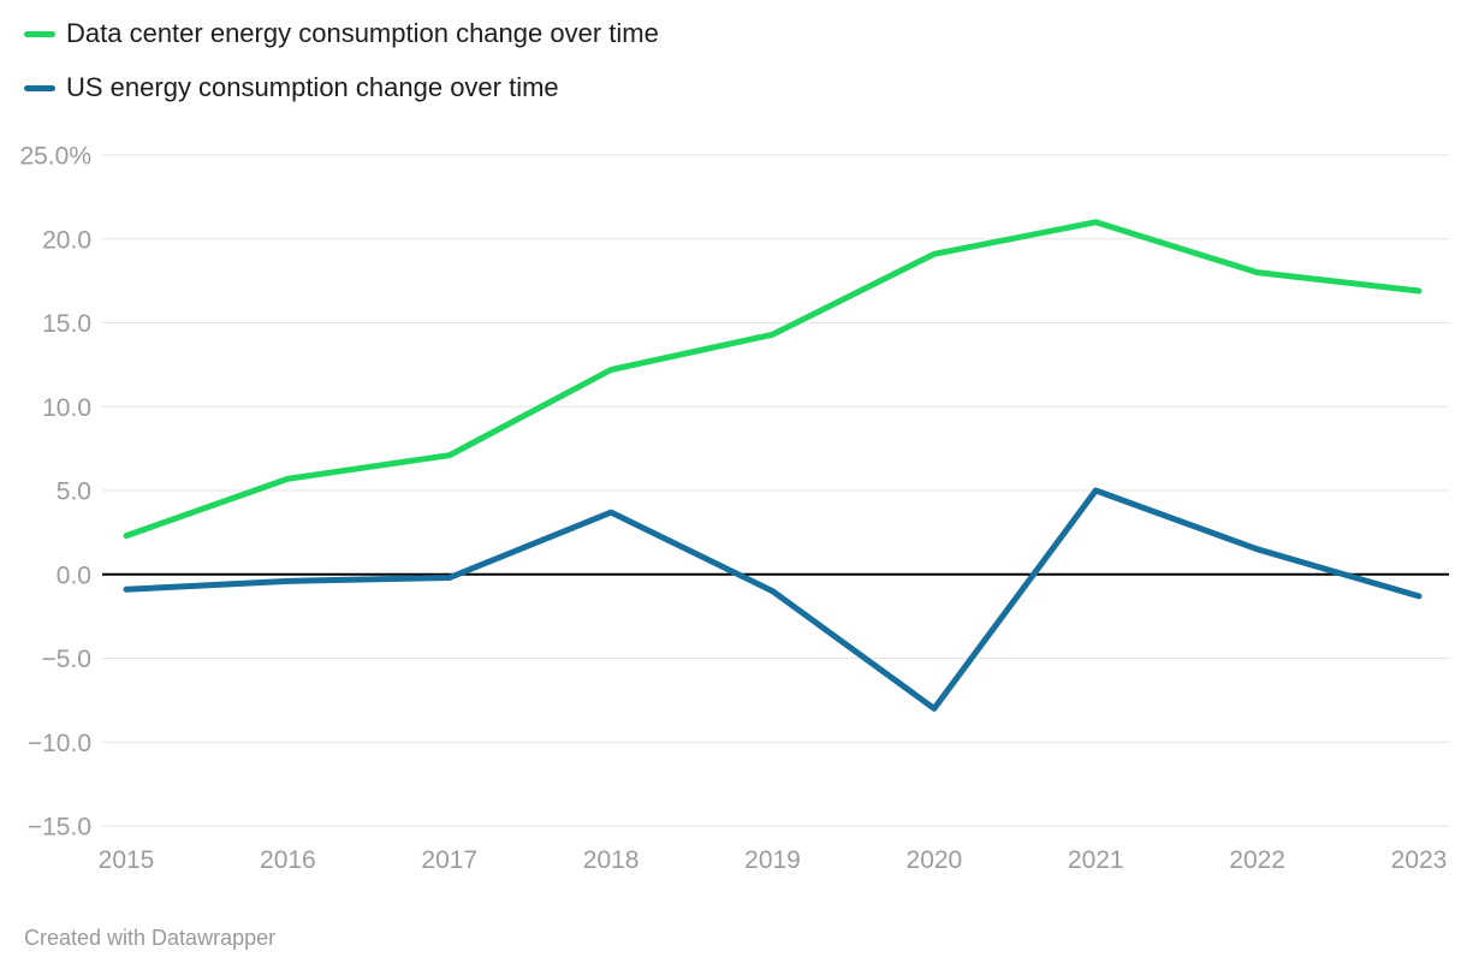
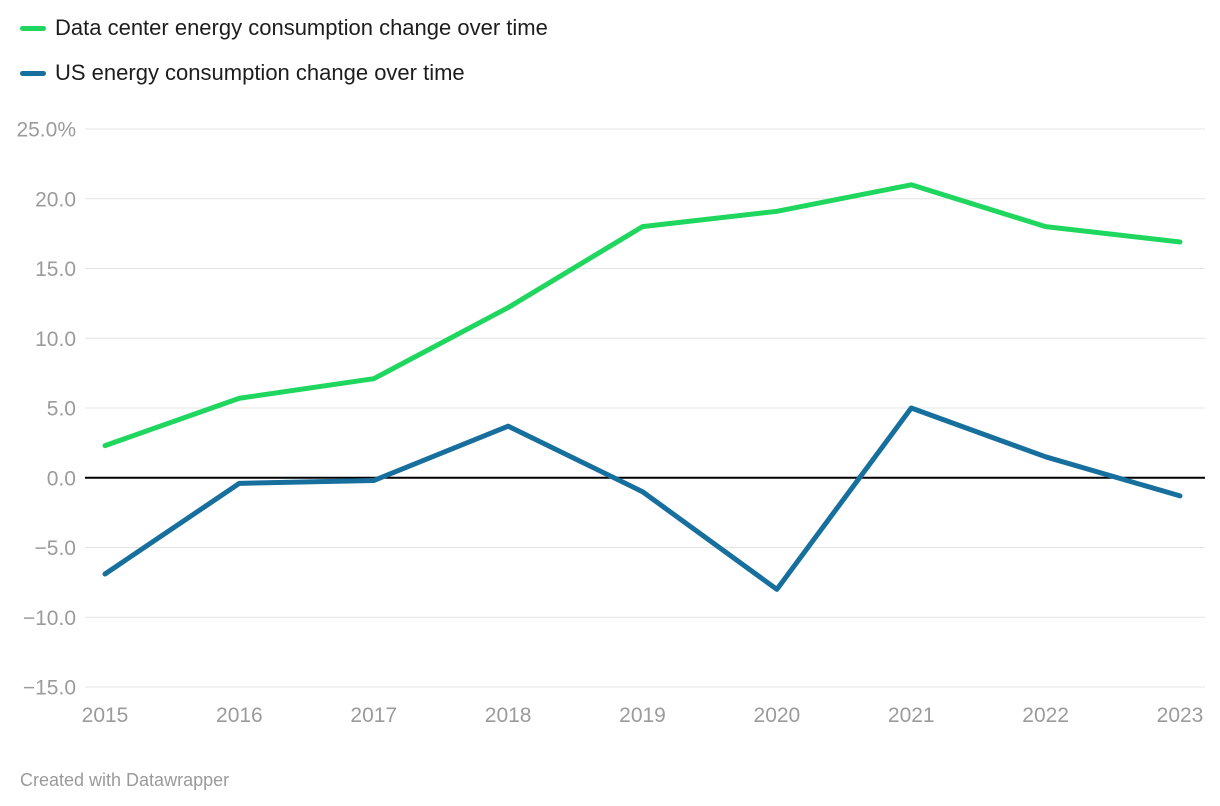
US energy consumption change over time/2015: -0.9% -> -6.9%
Data center energy consumption change over time/2019: 14.3% -> 18.0%
